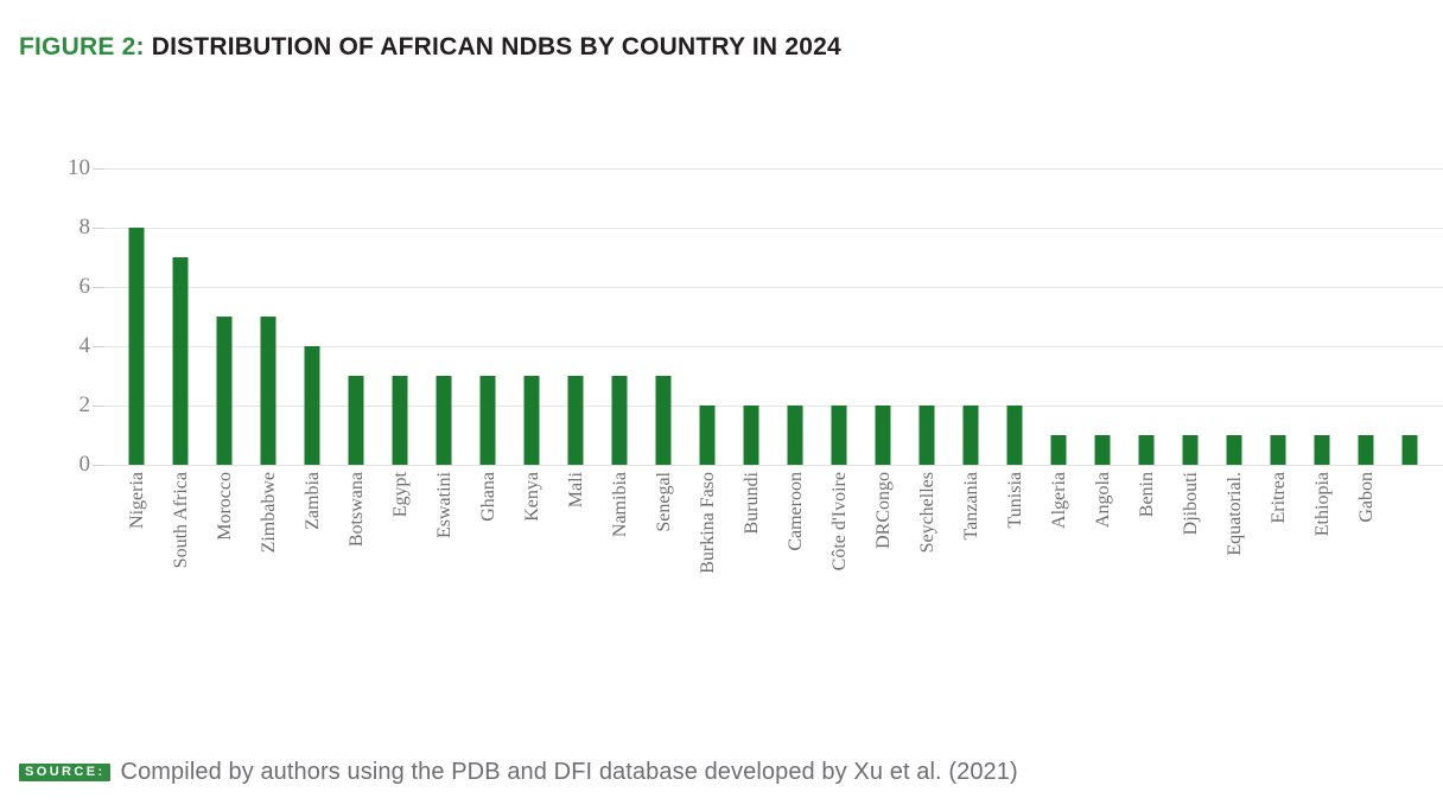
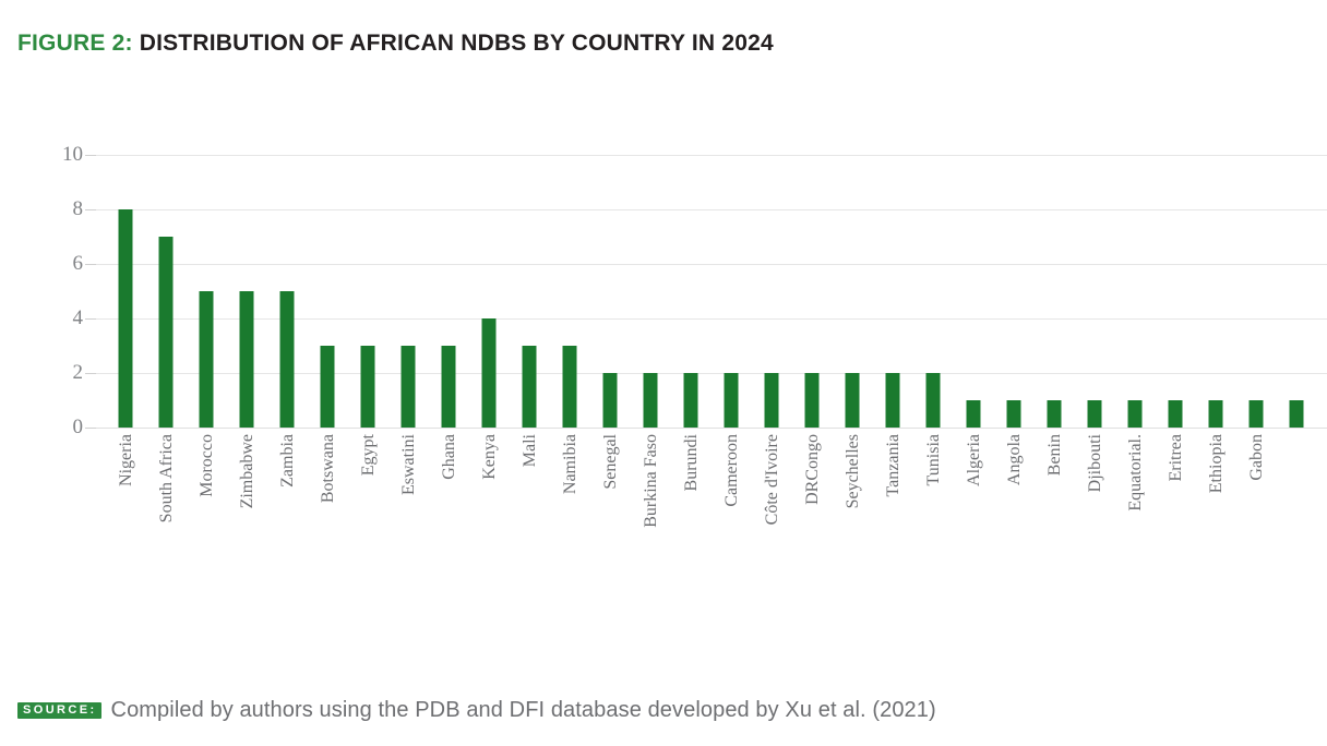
Zambia: 4 -> 5
Kenya: 3 -> 4
Senegal: 3 -> 2
